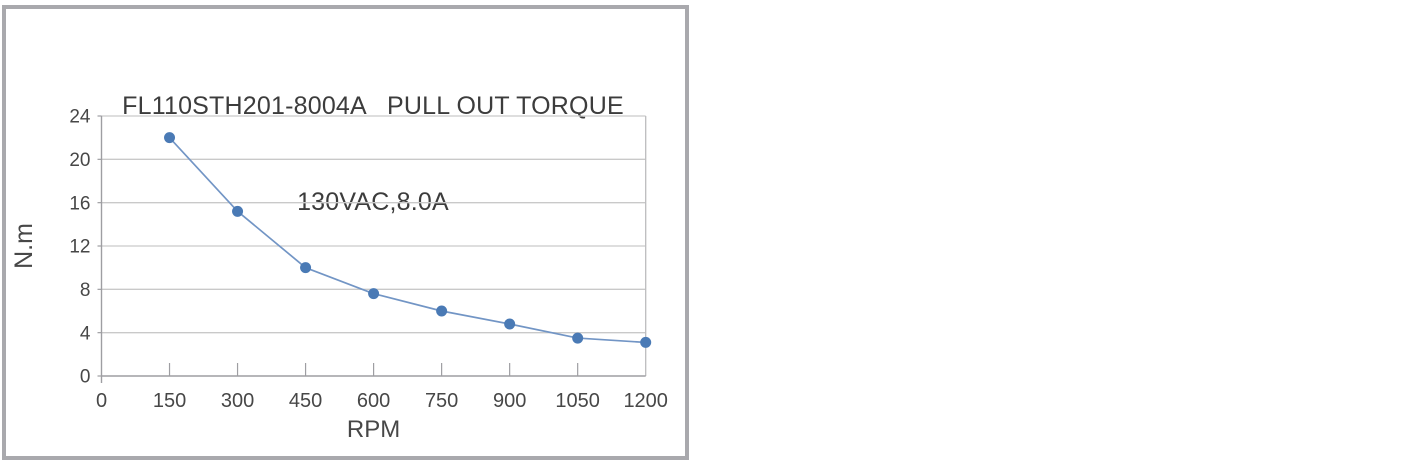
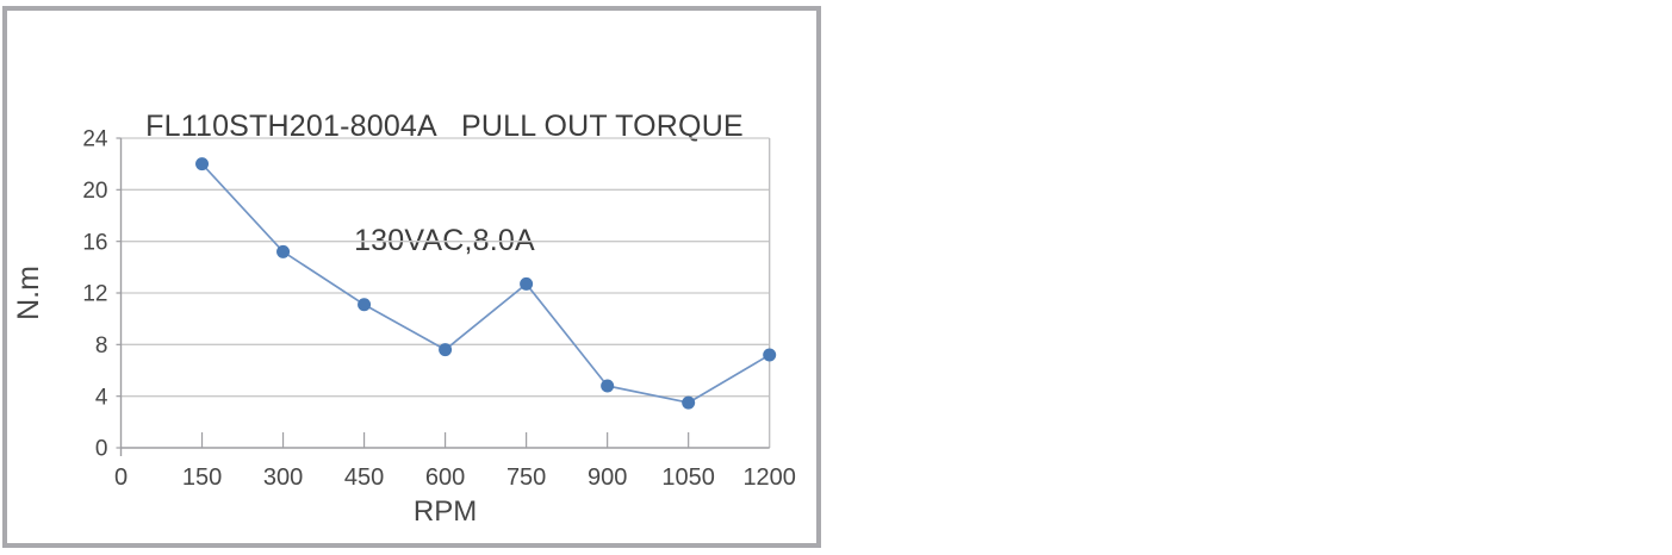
450: 10.0 -> 11.1
750: 6.0 -> 12.7
1200: 3.1 -> 7.2
